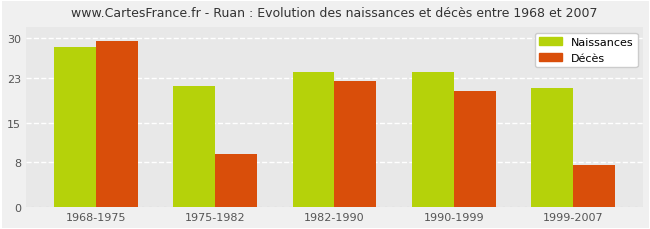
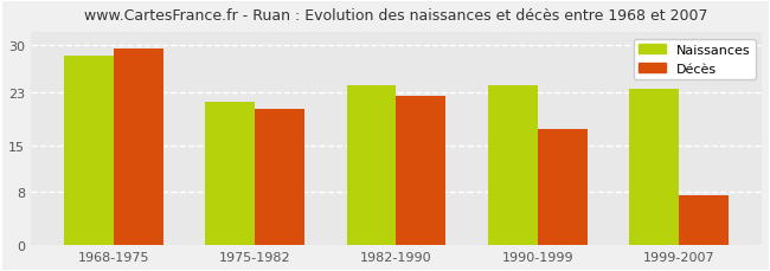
Décès/1975-1982: 9.4 -> 20.5
Décès/1990-1999: 20.6 -> 17.5
Naissances/1999-2007: 21.2 -> 23.5
